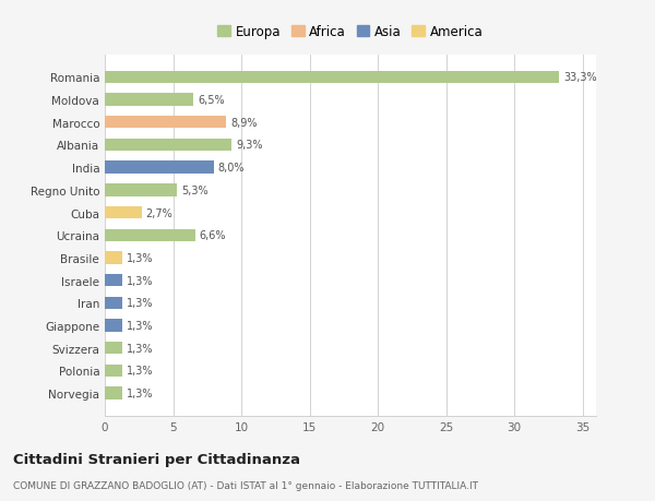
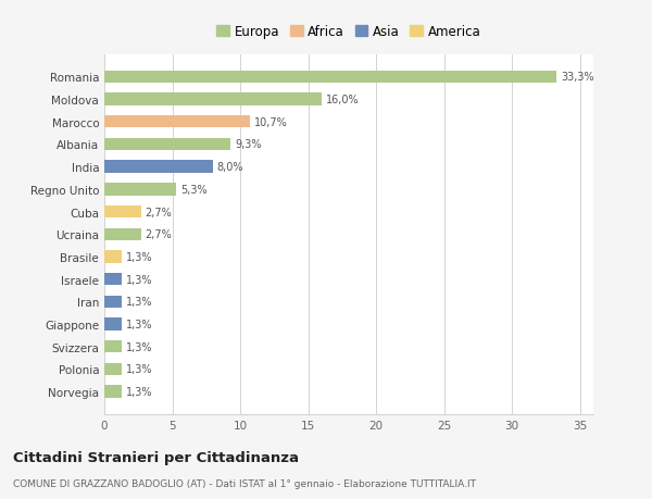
Moldova: 6,5% -> 16,0%
Marocco: 8,9% -> 10,7%
Ucraina: 6,6% -> 2,7%
